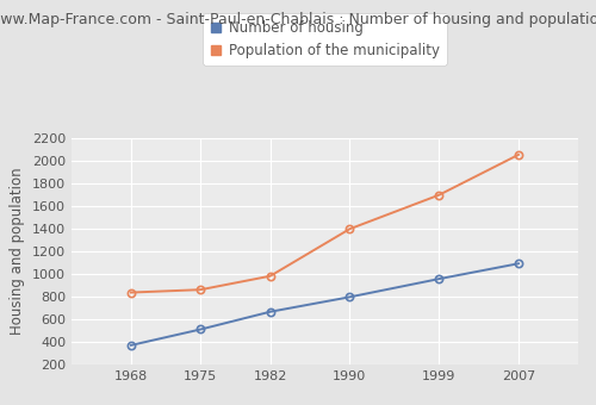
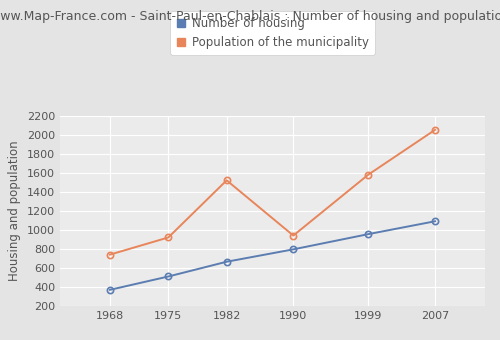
Population of the municipality/1968: 840 -> 740
Population of the municipality/1975: 860 -> 920
Population of the municipality/1982: 980 -> 1520
Population of the municipality/1990: 1400 -> 940
Population of the municipality/1999: 1700 -> 1580
